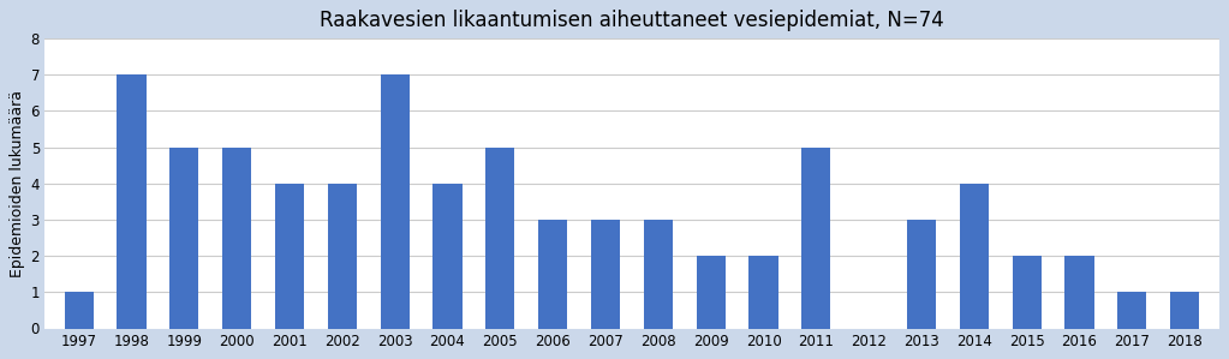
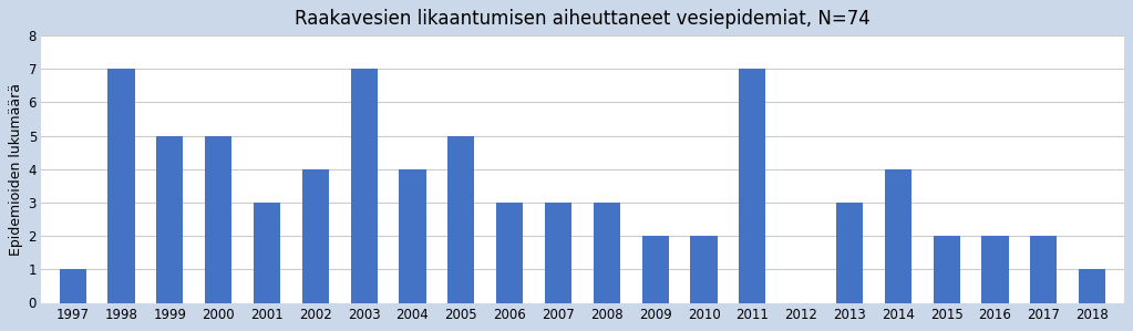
2001: 4 -> 3
2011: 5 -> 7
2017: 1 -> 2
